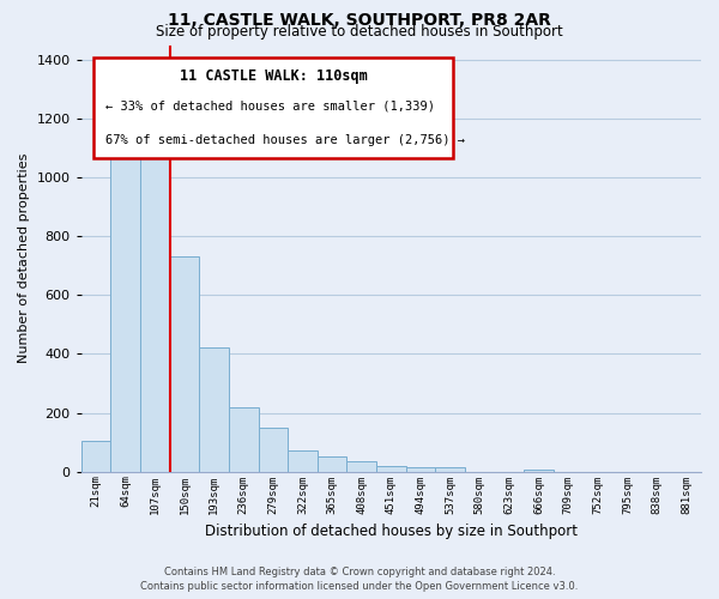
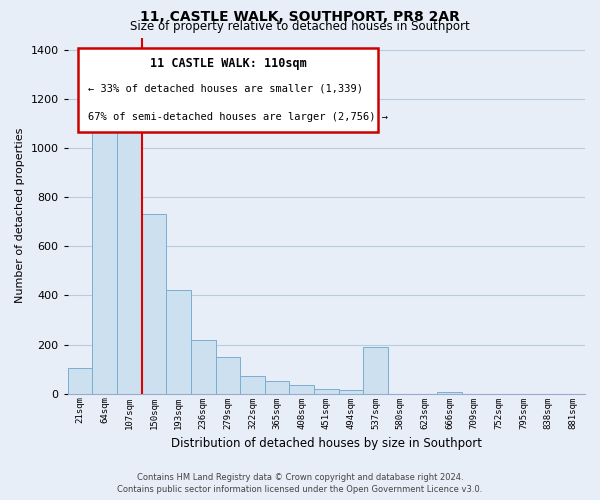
537sqm: 13 -> 190
